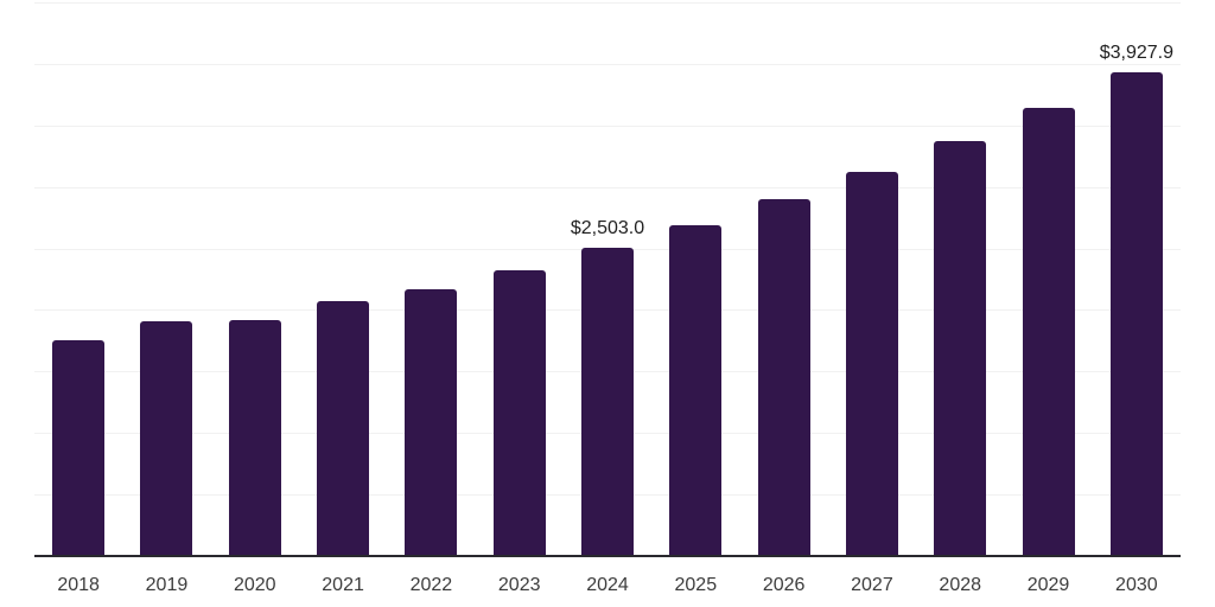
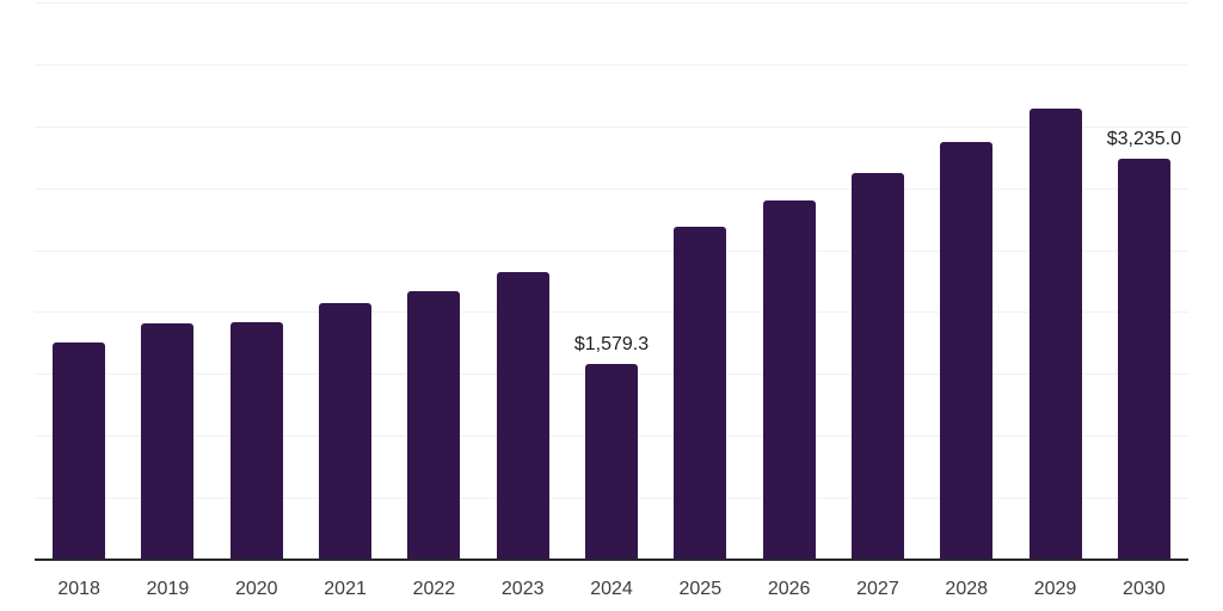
2024: $2,503.0 -> $1,579.3
2030: $3,927.9 -> $3,235.0
